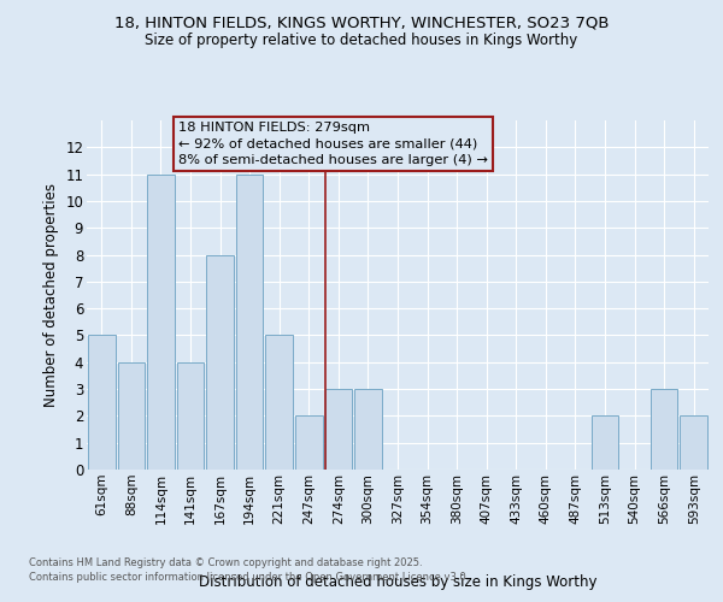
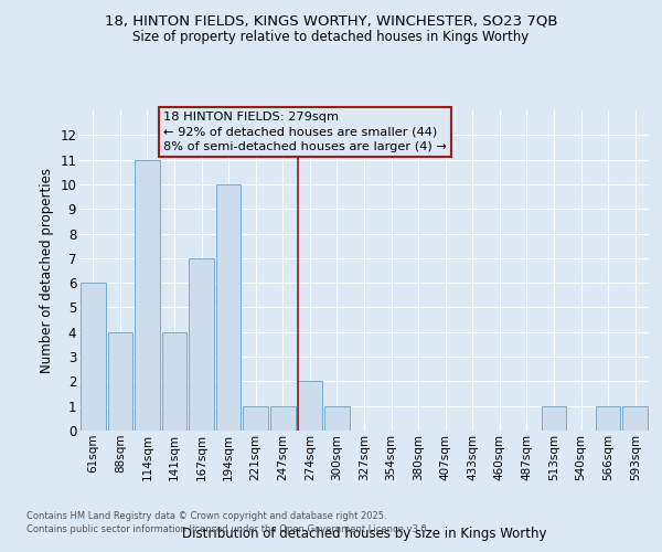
61sqm: 5 -> 6
167sqm: 8 -> 7
194sqm: 11 -> 10
221sqm: 5 -> 1
247sqm: 2 -> 1
274sqm: 3 -> 2
300sqm: 3 -> 1
513sqm: 2 -> 1
566sqm: 3 -> 1
593sqm: 2 -> 1
